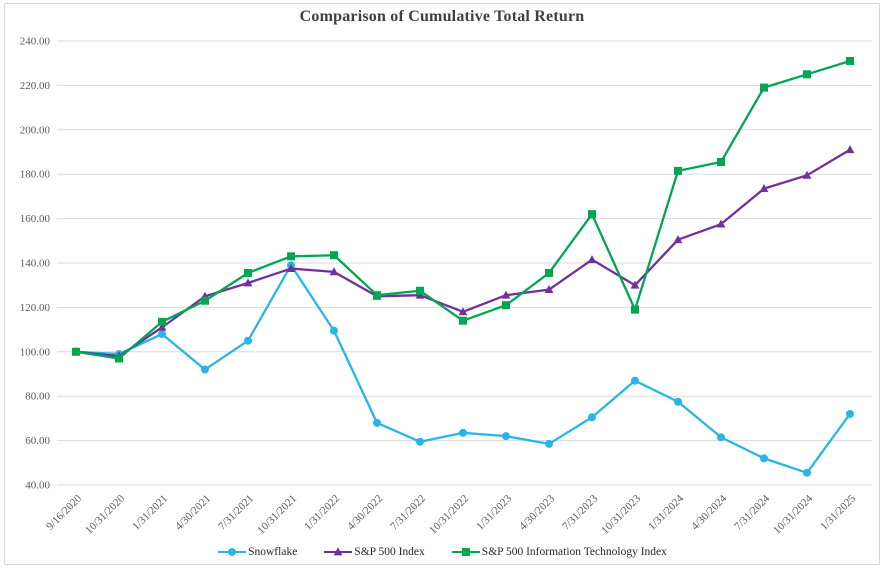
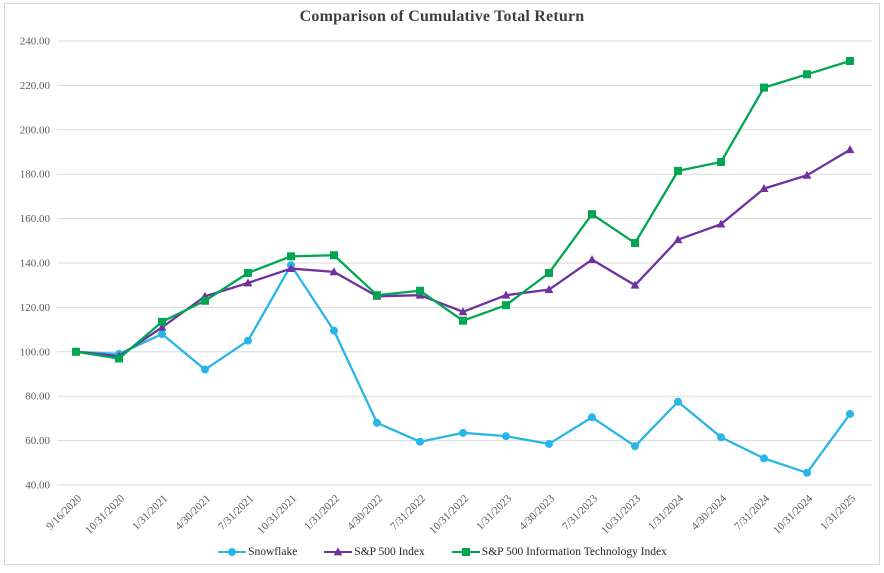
Snowflake/10/31/2023: 87 -> 58
S&P 500 Information Technology Index/10/31/2023: 119 -> 149
